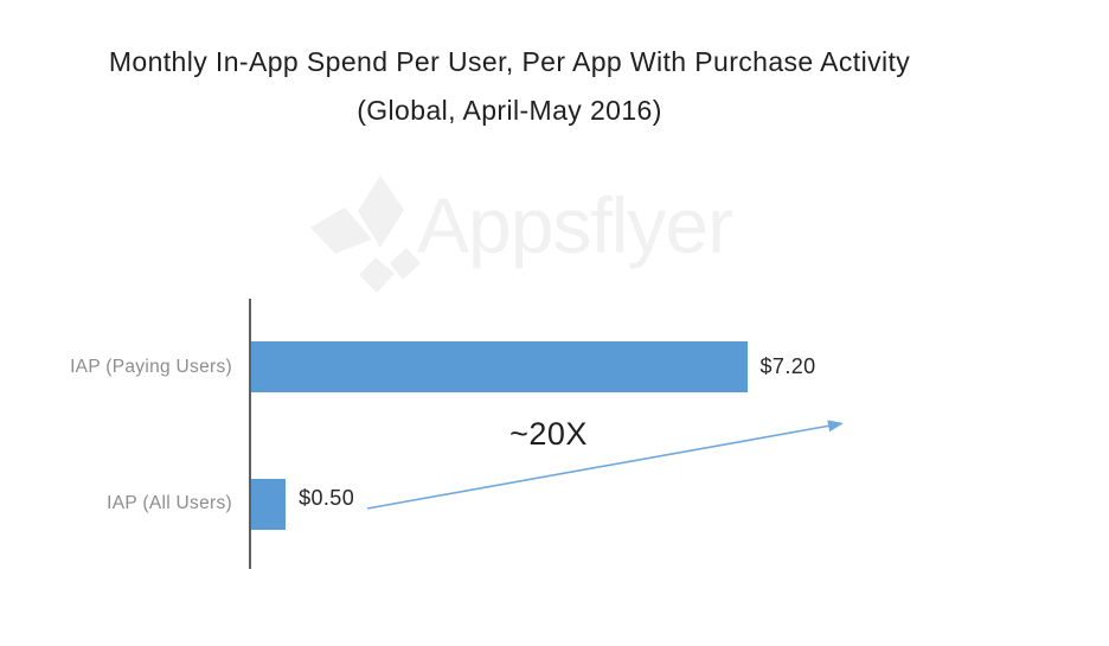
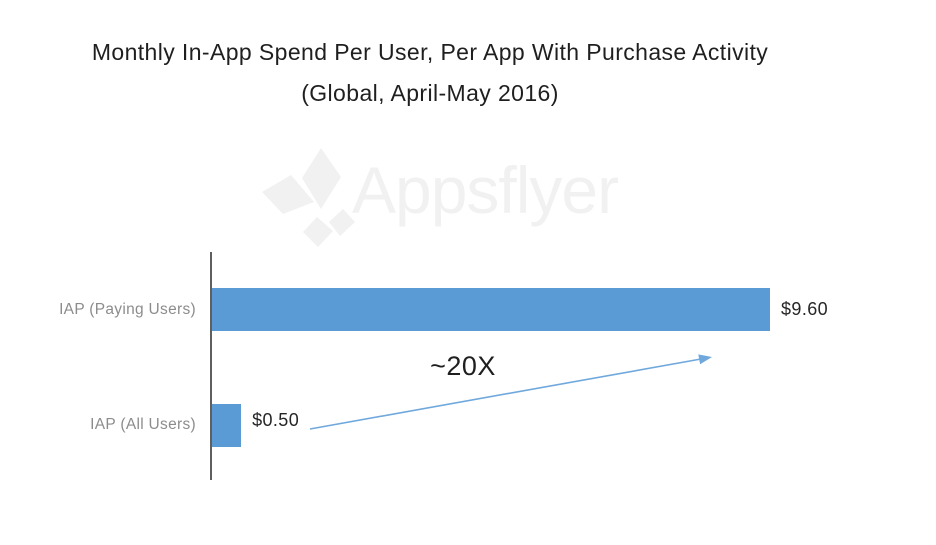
IAP (Paying Users): $7.20 -> $9.60
